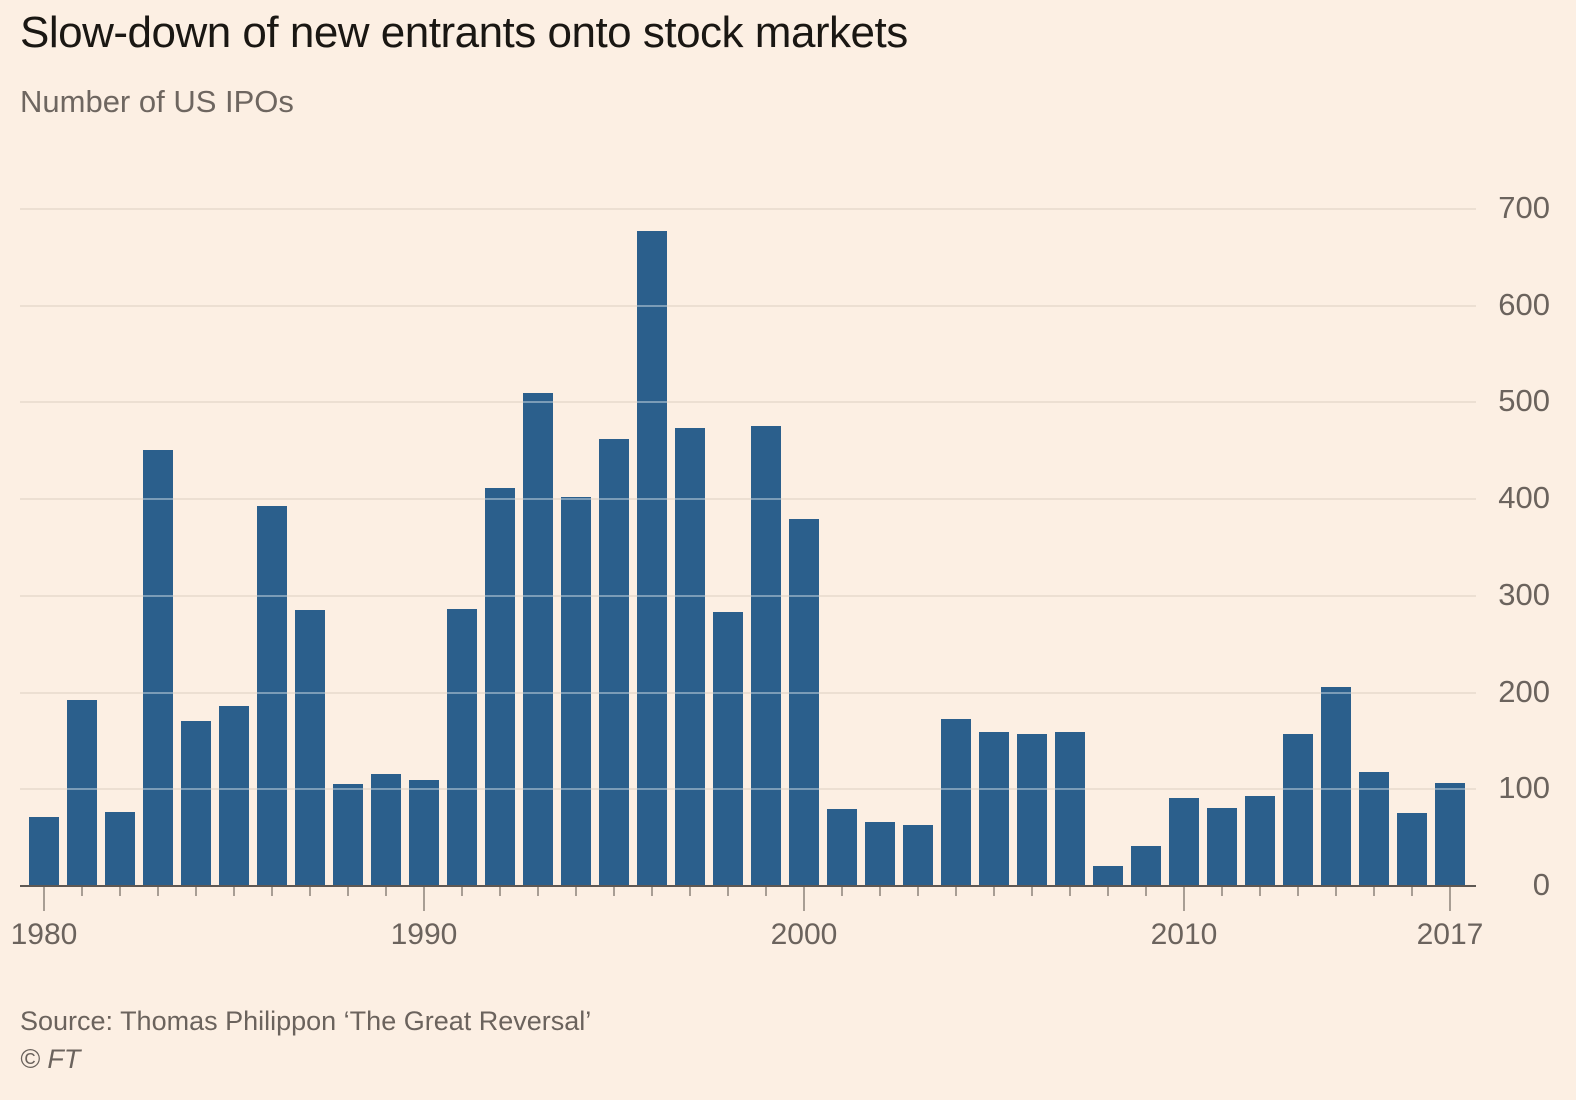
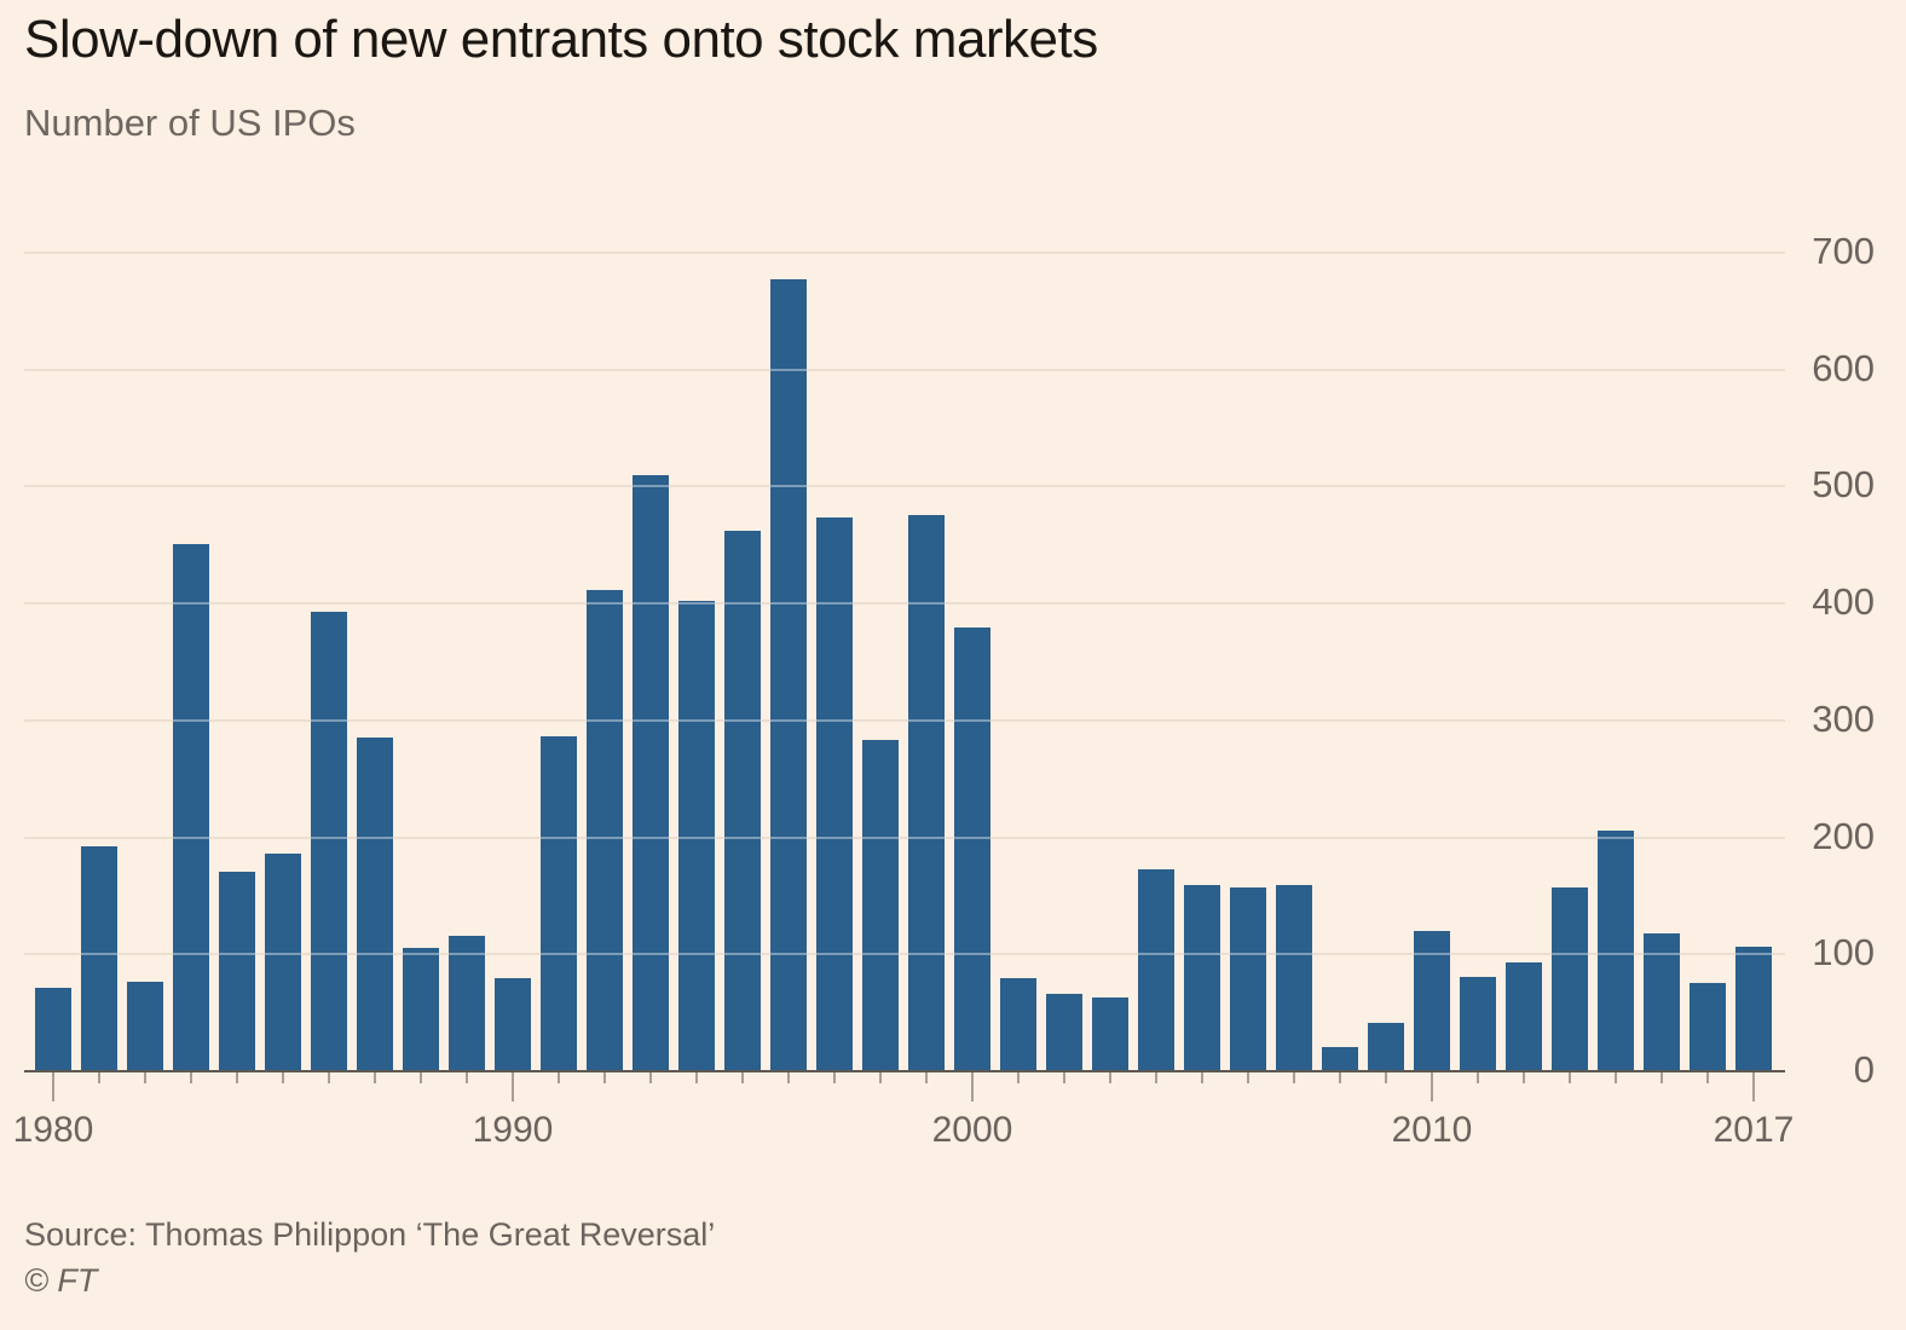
1990: 110 -> 80
2010: 90 -> 120
